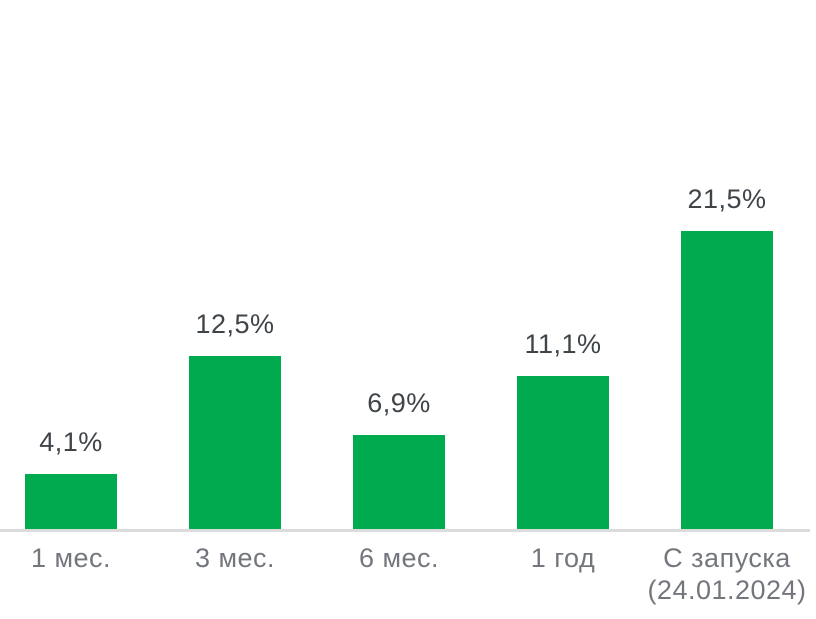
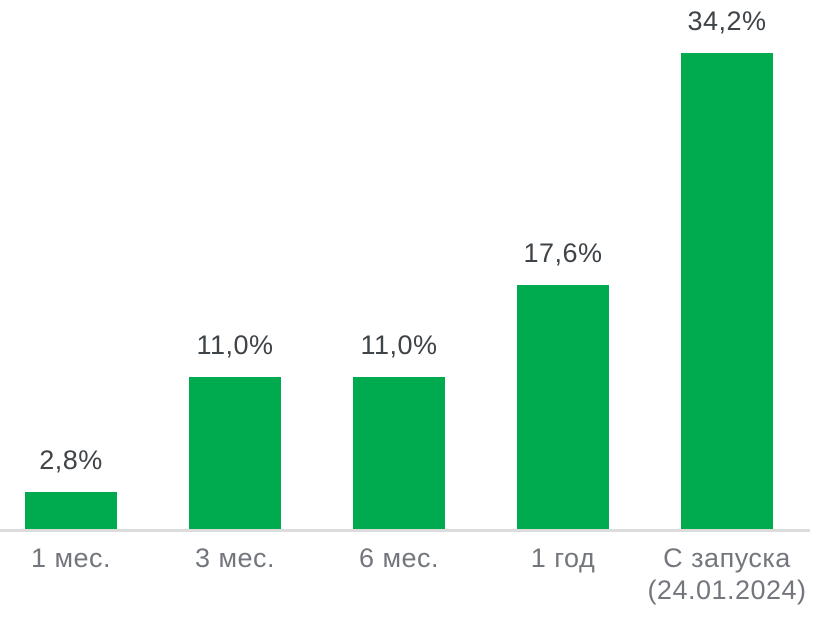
1 мес.: 4,1% -> 2,8%
3 мес.: 12,5% -> 11,0%
6 мес.: 6,9% -> 11,0%
1 год: 11,1% -> 17,6%
С запуска (24.01.2024): 21,5% -> 34,2%
